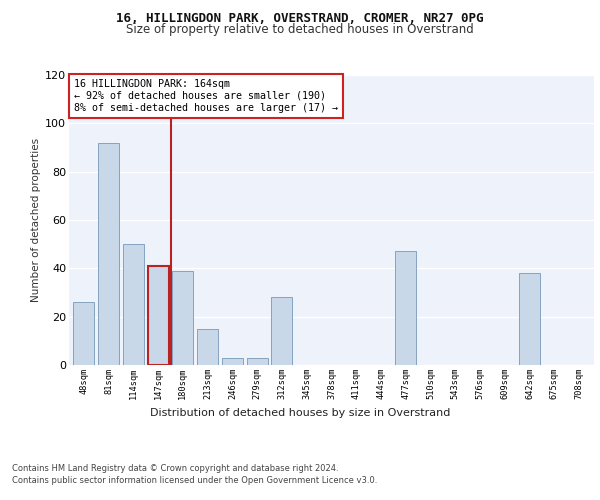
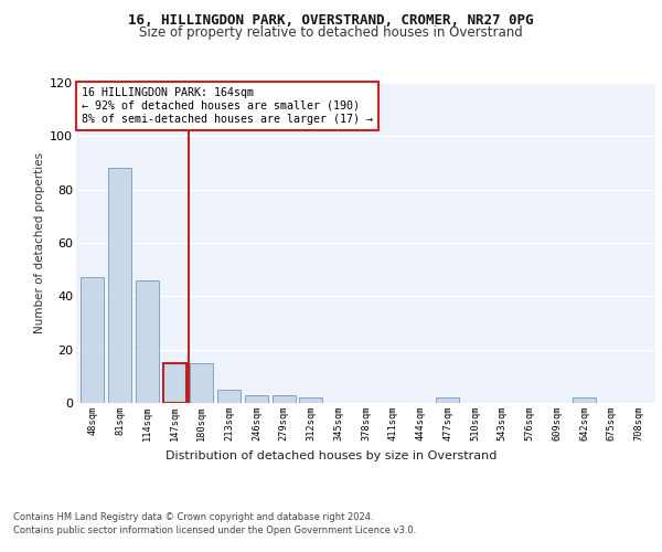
48sqm: 26 -> 47
81sqm: 92 -> 88
114sqm: 50 -> 46
147sqm: 41 -> 15
180sqm: 39 -> 15
213sqm: 15 -> 5
312sqm: 28 -> 2
477sqm: 47 -> 2
642sqm: 38 -> 2
